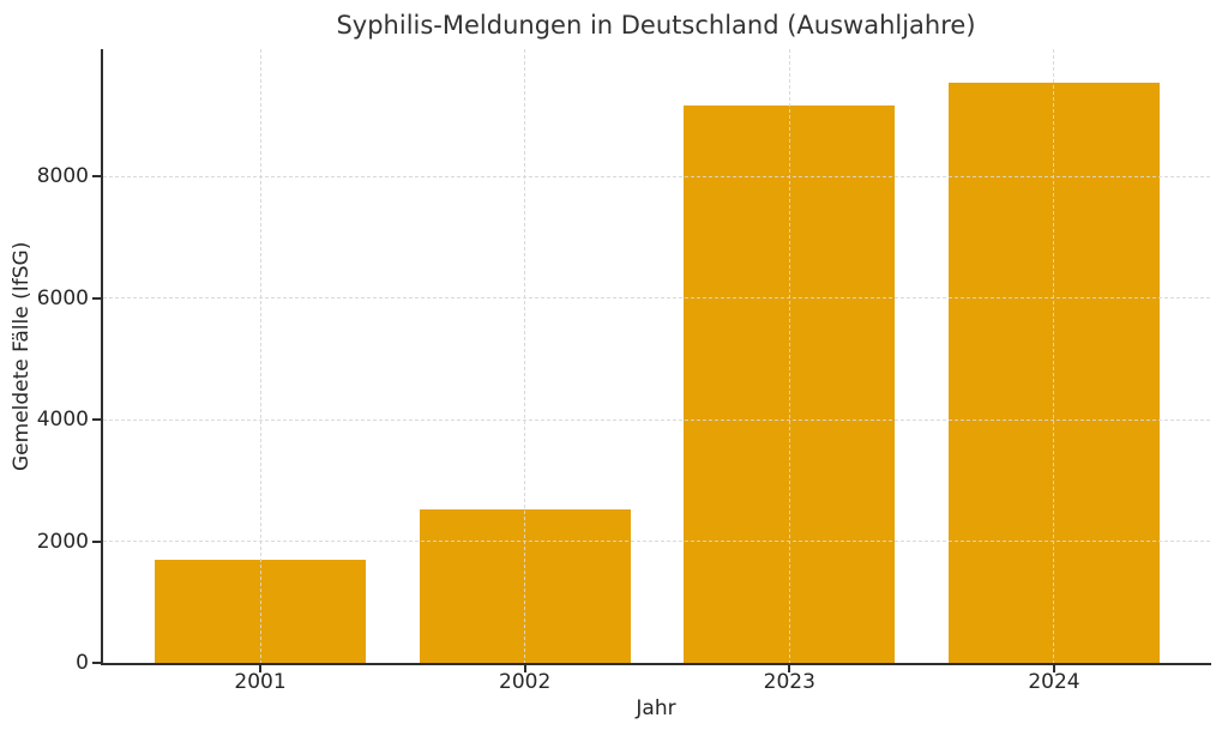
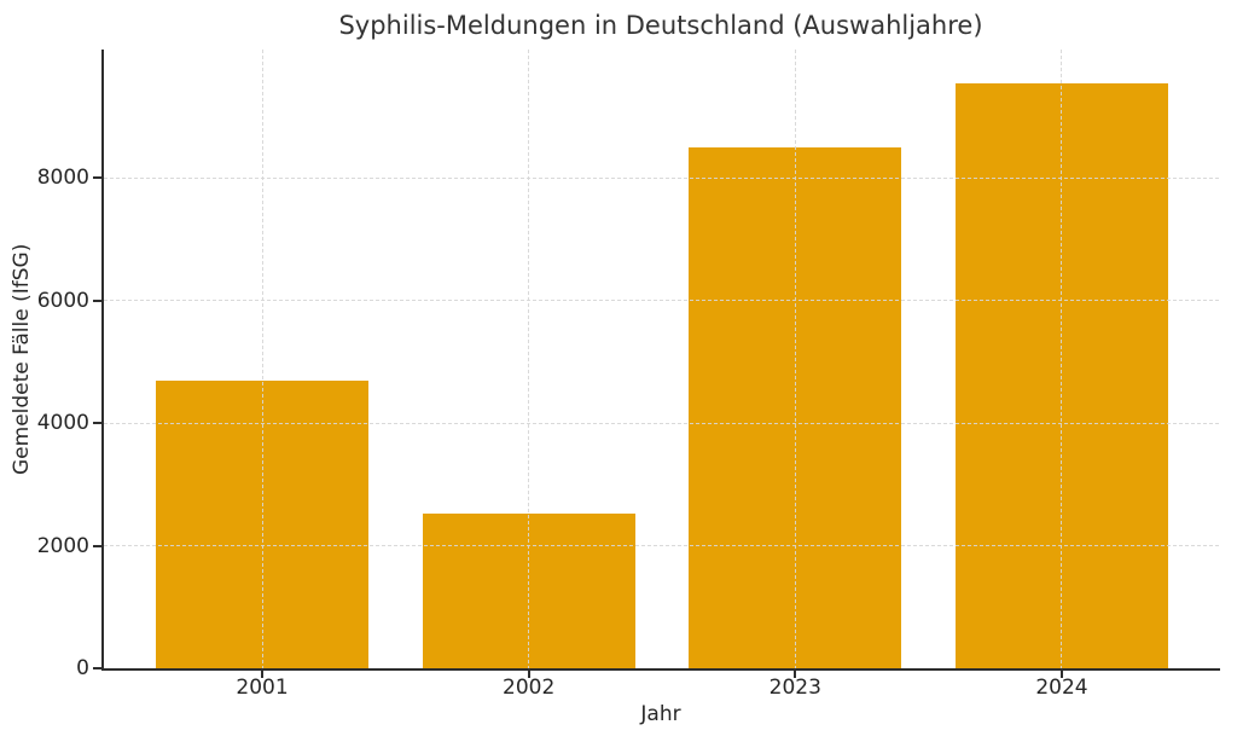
2001: 1700 -> 4700
2023: 9200 -> 8500
